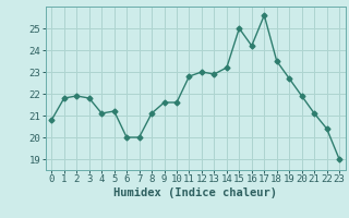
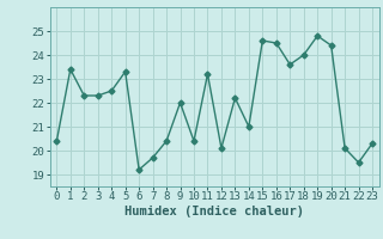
0: 20.8 -> 20.4
1: 21.8 -> 23.4
2: 21.9 -> 22.3
3: 21.8 -> 22.3
4: 21.1 -> 22.5
5: 21.2 -> 23.3
6: 20.0 -> 19.2
7: 20.0 -> 19.7
8: 21.1 -> 20.4
9: 21.6 -> 22.0
10: 21.6 -> 20.4
11: 22.8 -> 23.2
12: 23.0 -> 20.1
13: 22.9 -> 22.2
14: 23.2 -> 21.0
15: 25.0 -> 24.6
16: 24.2 -> 24.5
17: 25.6 -> 23.6
18: 23.5 -> 24.0
19: 22.7 -> 24.8
20: 21.9 -> 24.4
21: 21.1 -> 20.1
22: 20.4 -> 19.5
23: 19.0 -> 20.3
